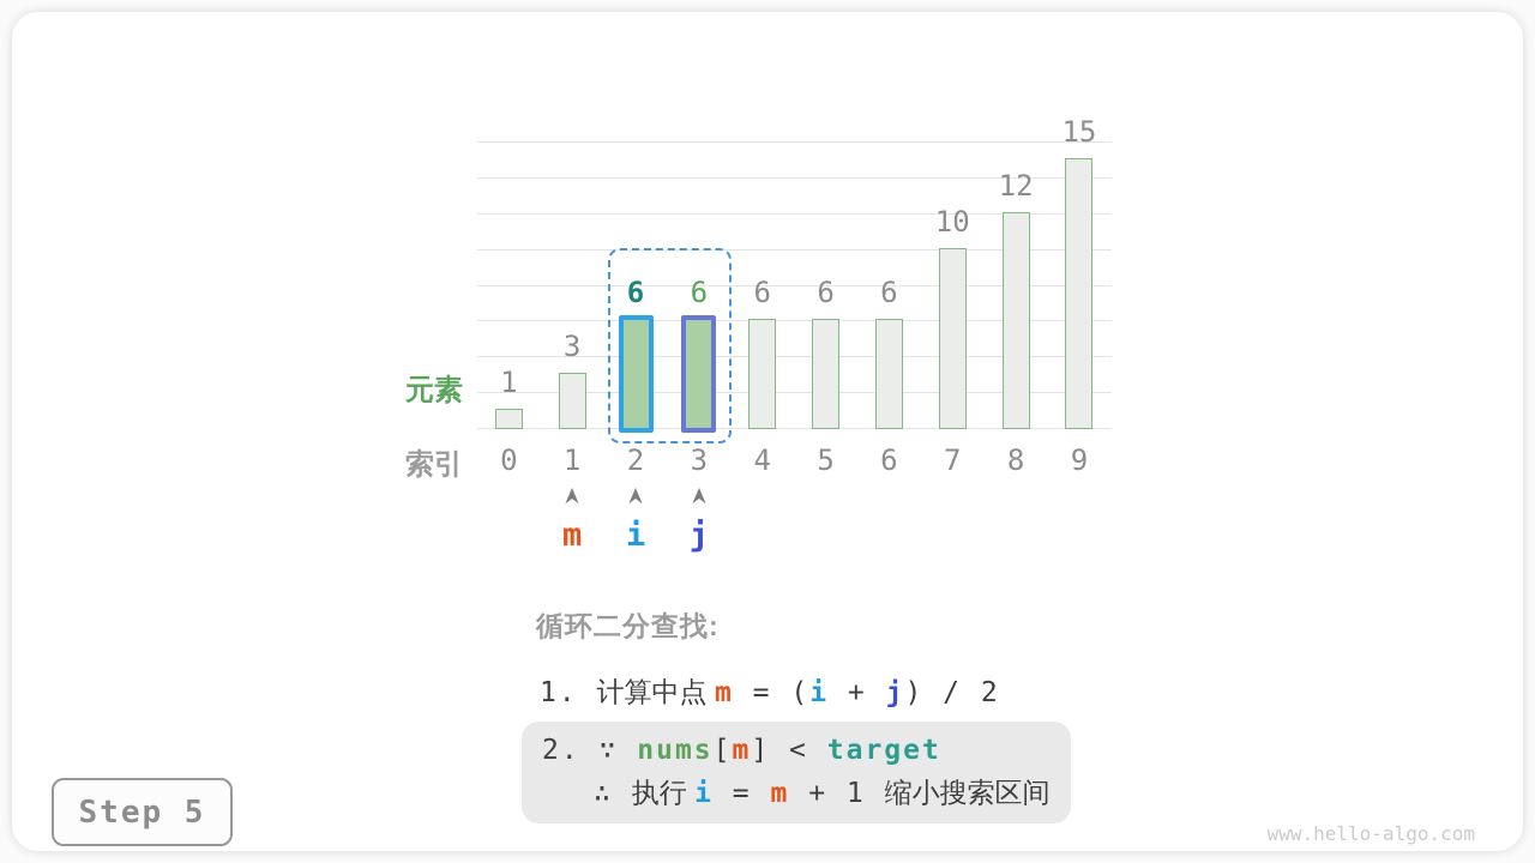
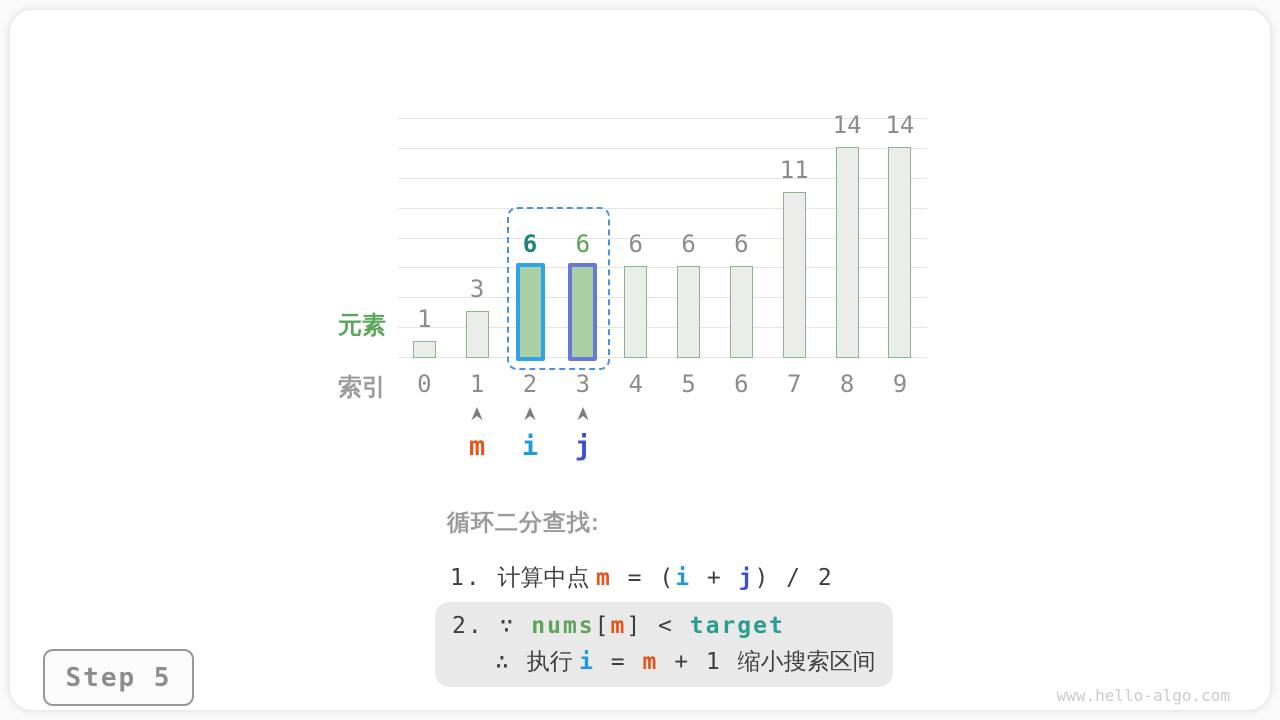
7: 10 -> 11
8: 12 -> 14
9: 15 -> 14
